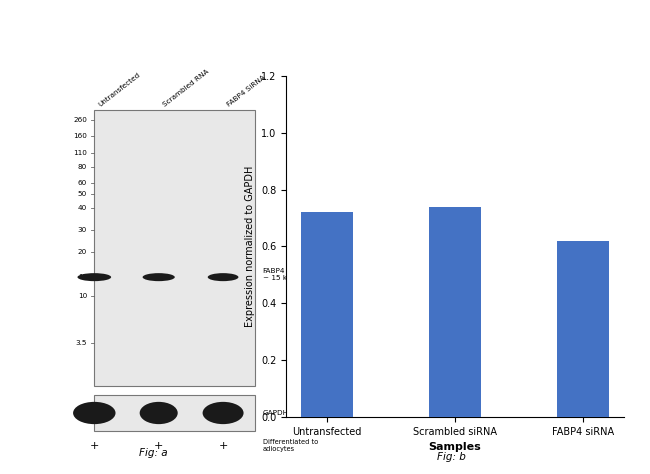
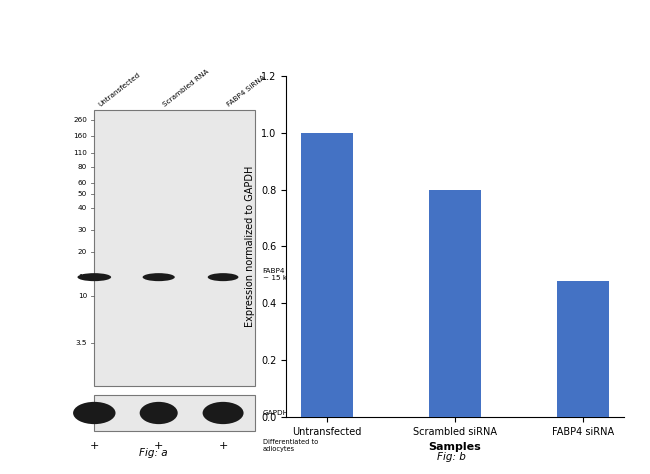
Untransfected: 0.72 -> 1.00
Scrambled siRNA: 0.74 -> 0.80
FABP4 siRNA: 0.62 -> 0.48
